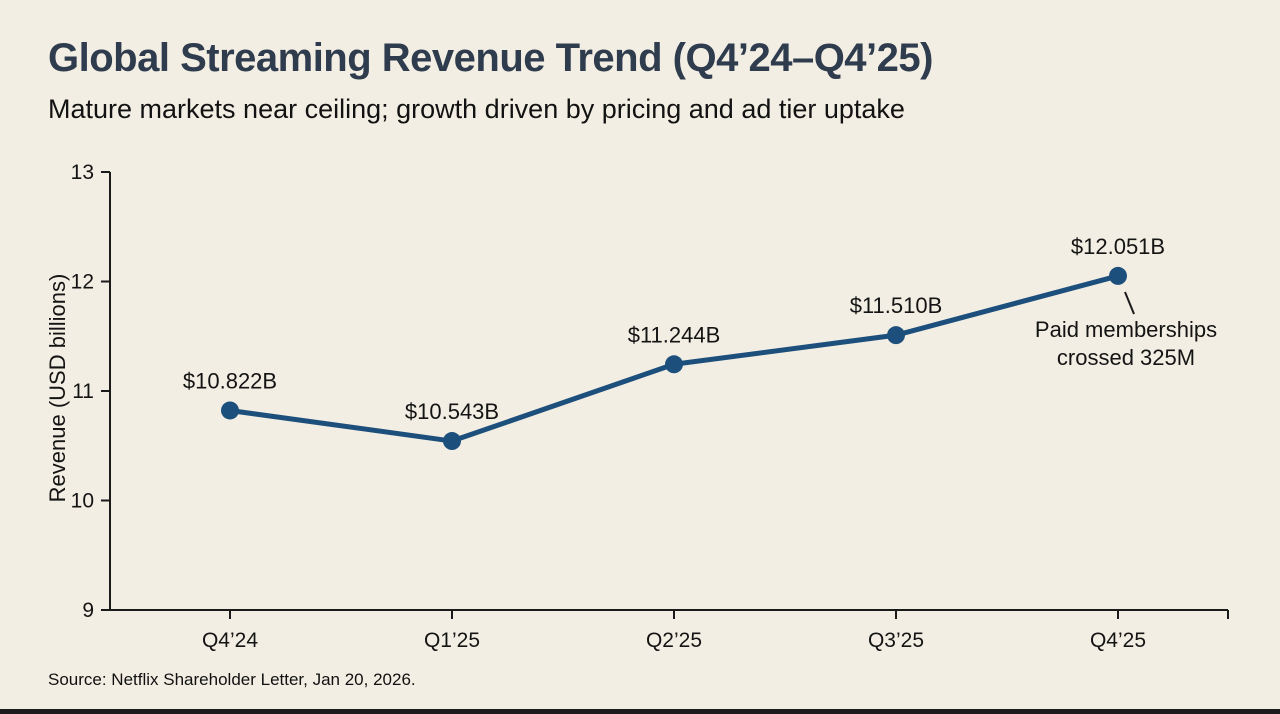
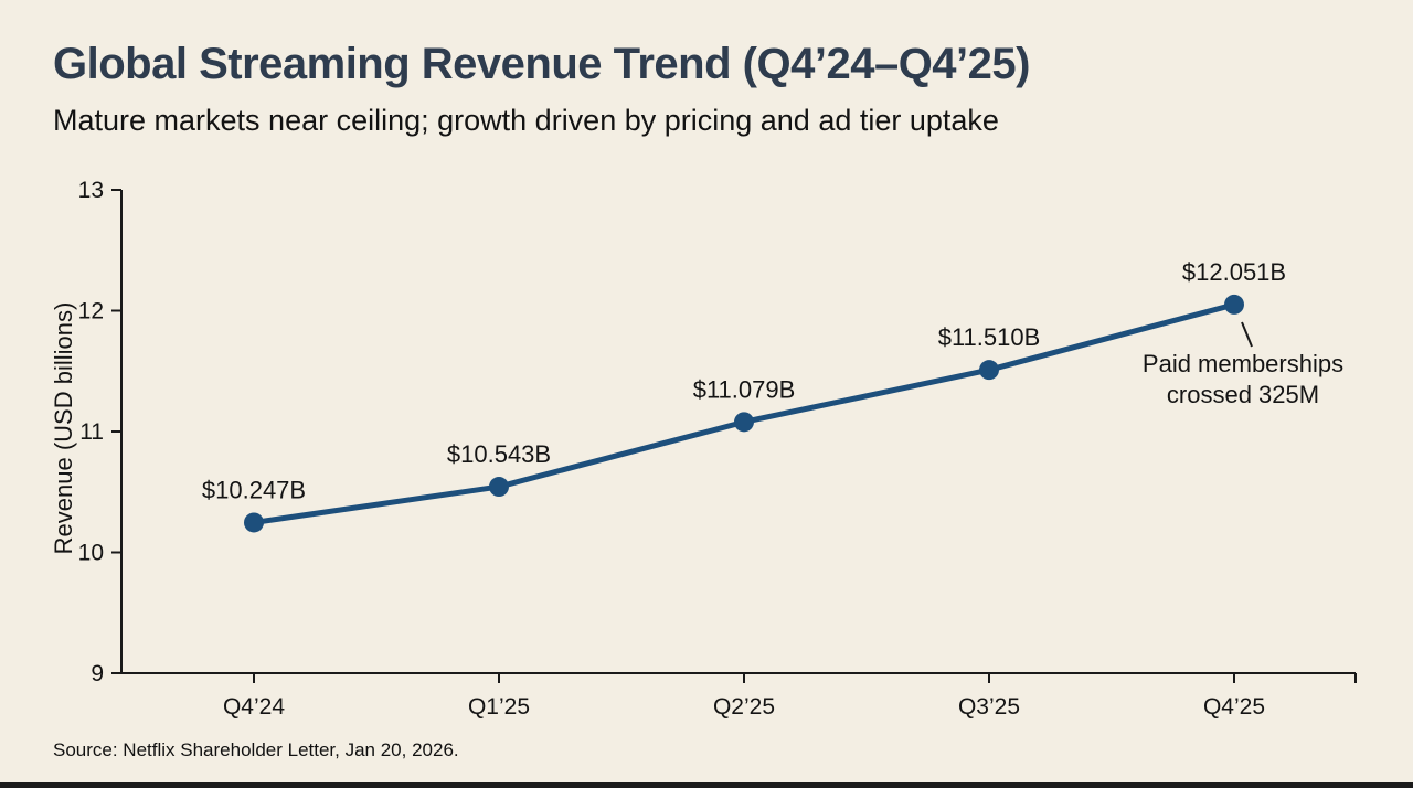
Q4’24: $10.822B -> $10.247B
Q2’25: $11.244B -> $11.079B
